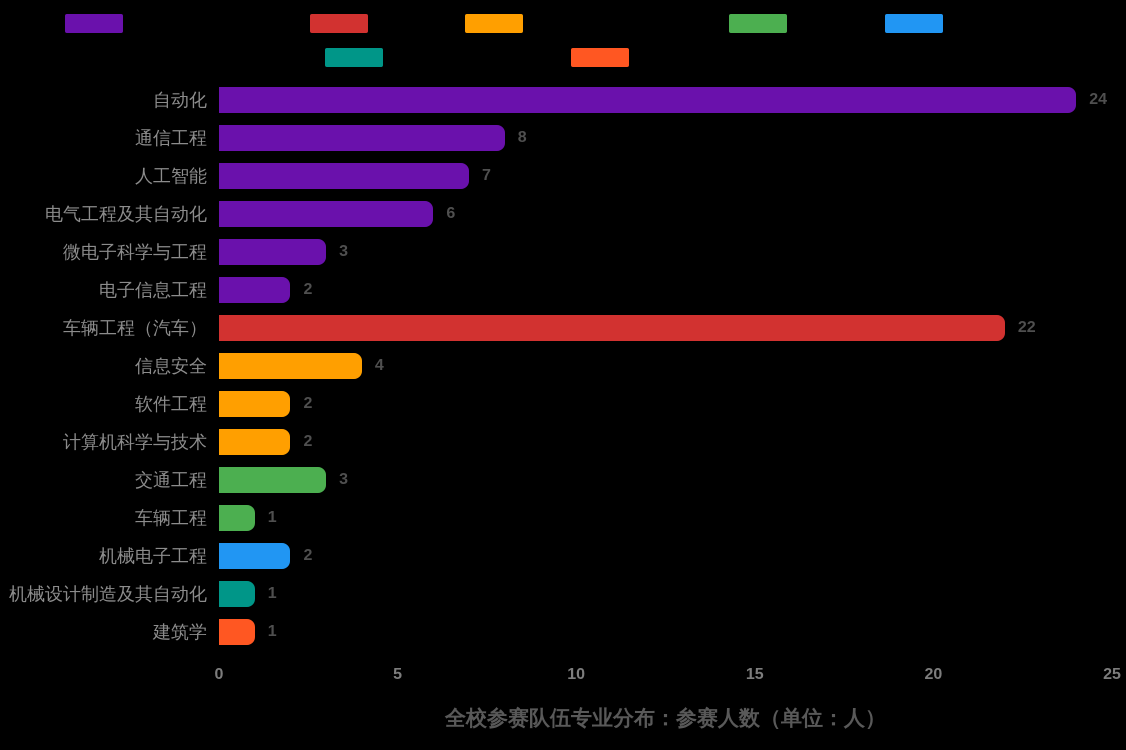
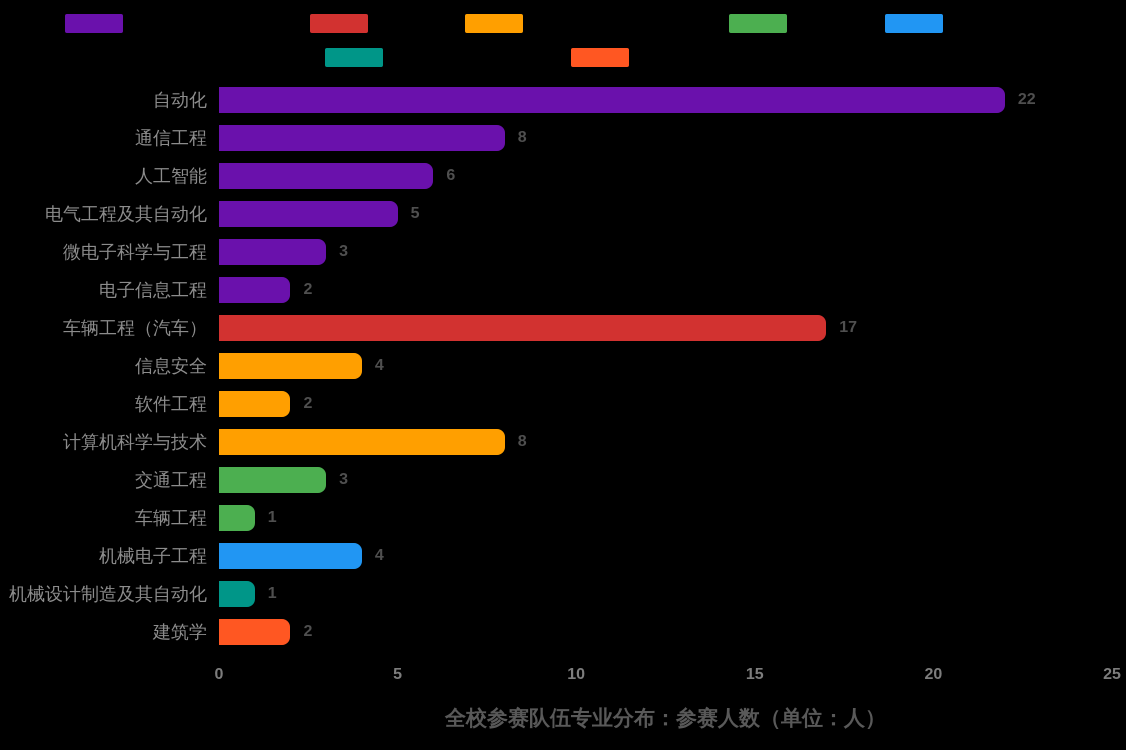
自动化: 24 -> 22
人工智能: 7 -> 6
电气工程及其自动化: 6 -> 5
车辆工程（汽车）: 22 -> 17
计算机科学与技术: 2 -> 8
机械电子工程: 2 -> 4
建筑学: 1 -> 2
